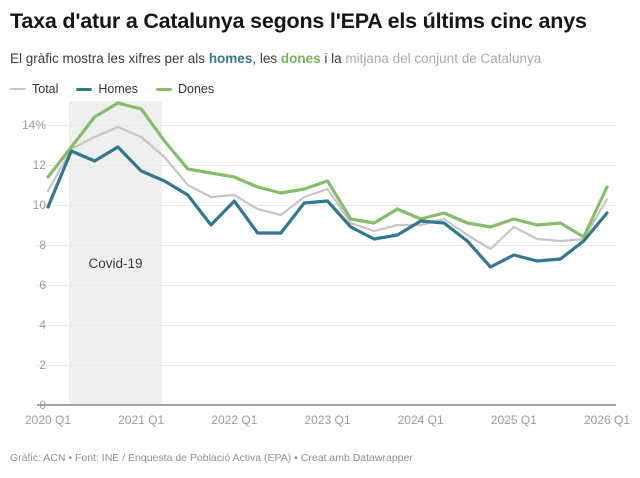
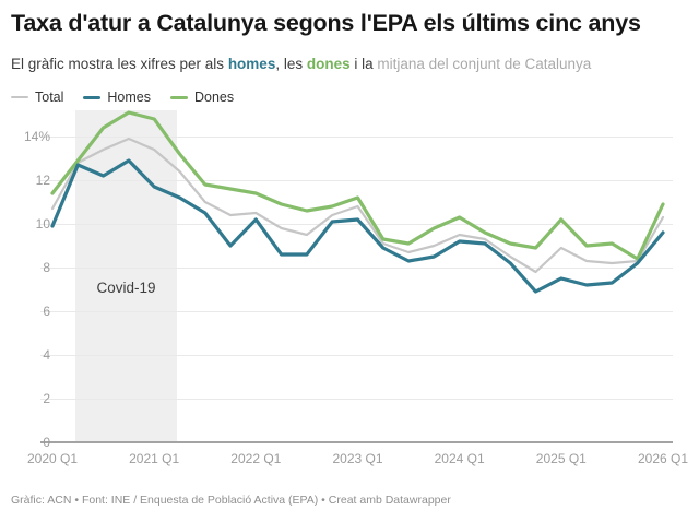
Total/2024 Q1: 9.0% -> 9.5%
Dones/2024 Q1: 9.3% -> 10.3%
Dones/2025 Q1: 9.3% -> 10.2%
